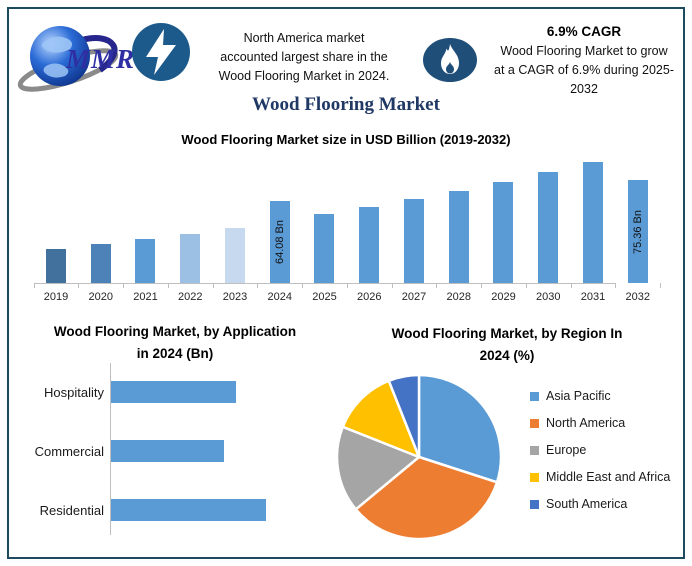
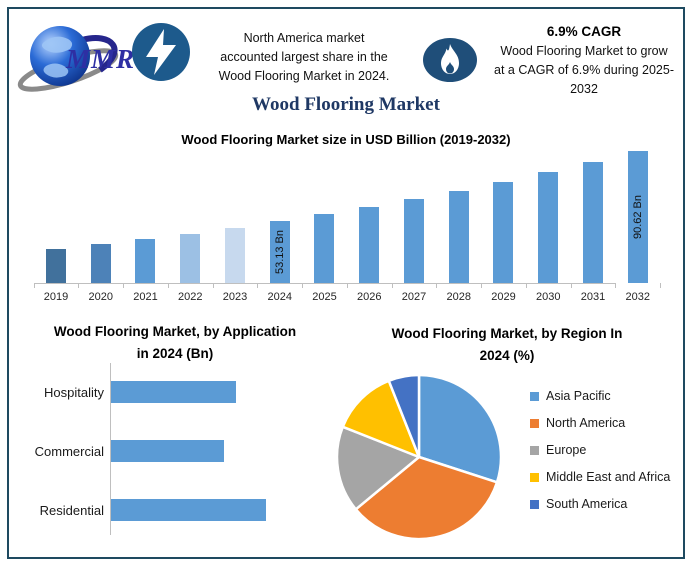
Wood Flooring Market size in USD Billion (2019-2032)/2024: 64.08 -> 53.13
Wood Flooring Market size in USD Billion (2019-2032)/2032: 75.36 -> 90.62
